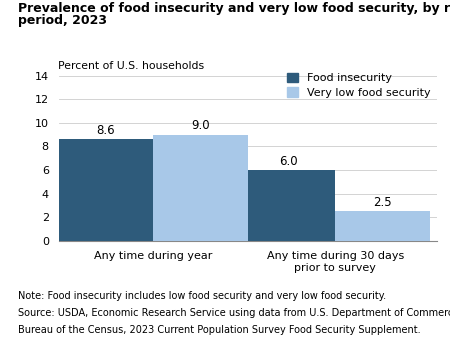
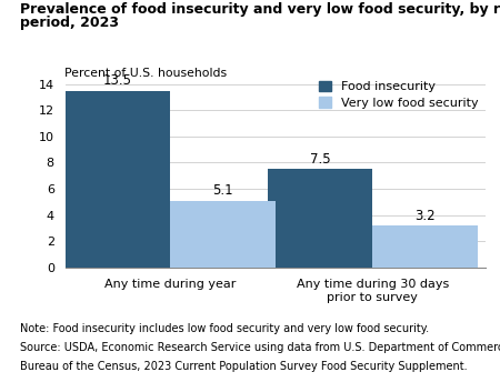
Food insecurity/Any time during year: 8.6 -> 13.5
Very low food security/Any time during year: 9.0 -> 5.1
Food insecurity/Any time during 30 days prior to survey: 6.0 -> 7.5
Very low food security/Any time during 30 days prior to survey: 2.5 -> 3.2
